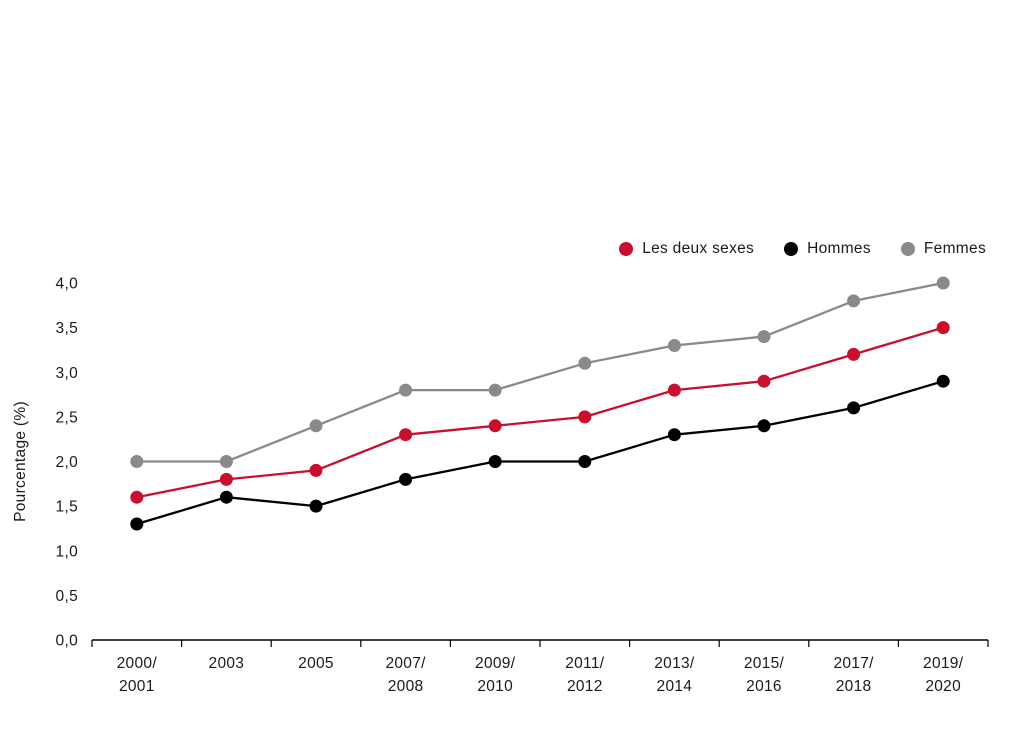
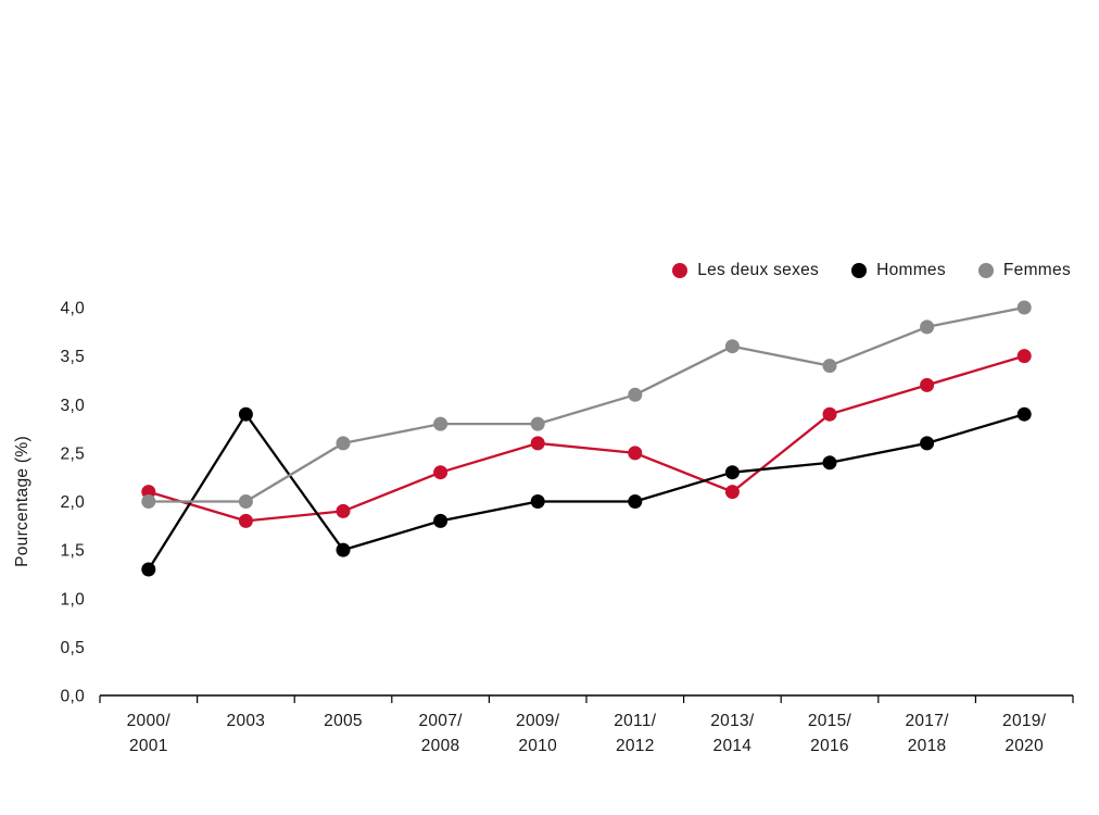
Les deux sexes/2000/2001: 1,6 -> 2,1
Hommes/2003: 1,6 -> 2,9
Femmes/2005: 2,4 -> 2,6
Les deux sexes/2009/2010: 2,4 -> 2,6
Les deux sexes/2013/2014: 2,8 -> 2,1
Femmes/2013/2014: 3,3 -> 3,6
